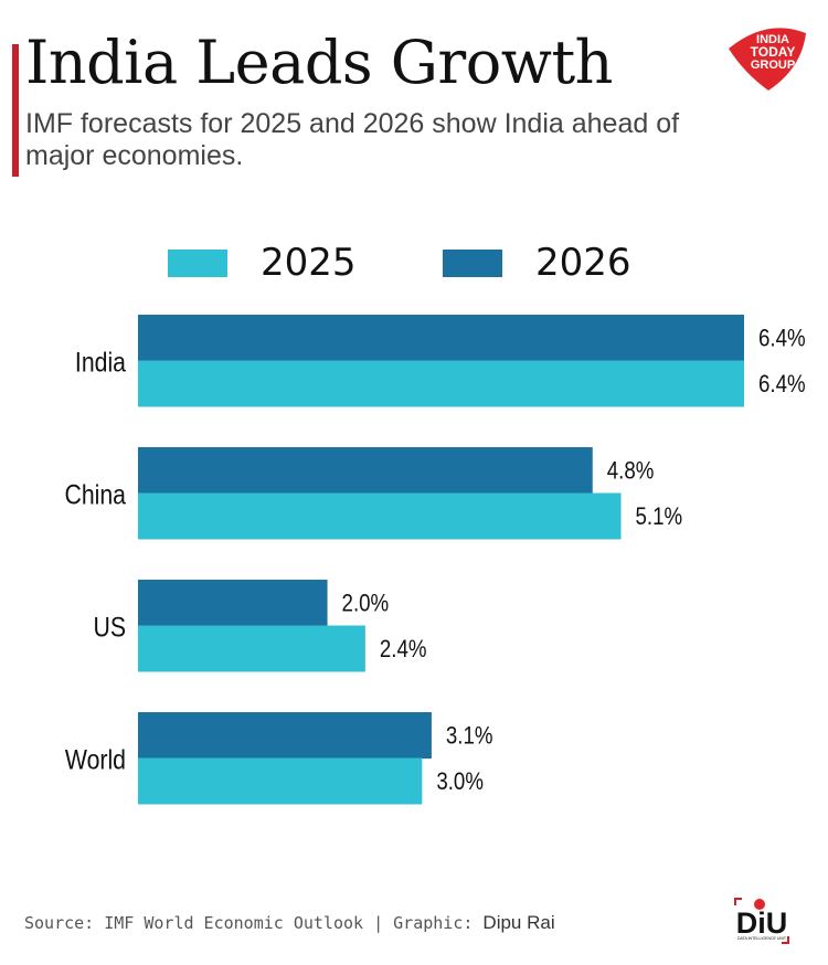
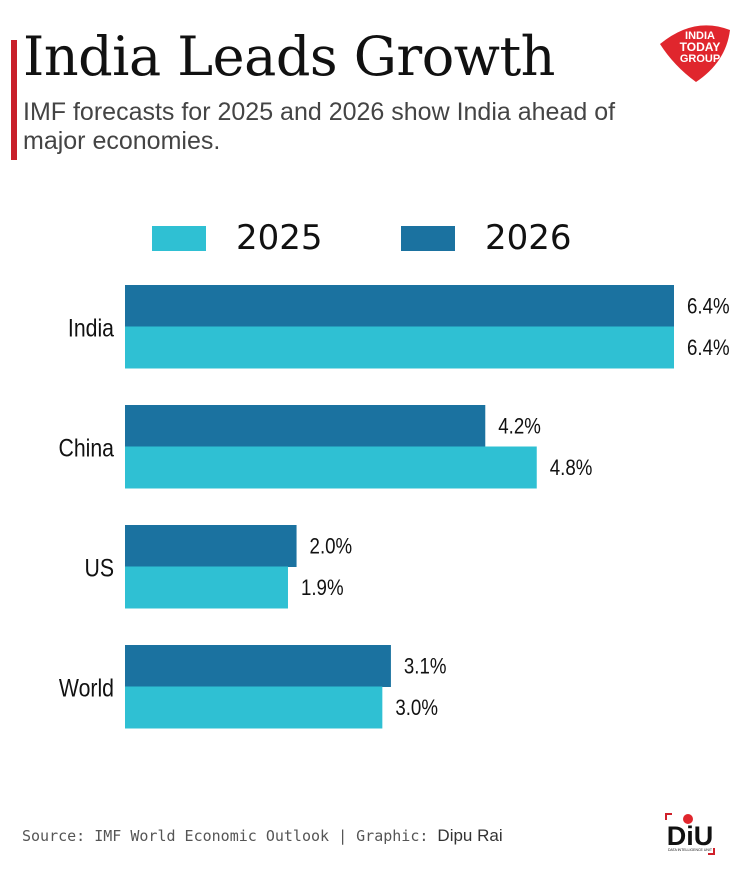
2026/China: 4.8% -> 4.2%
2025/China: 5.1% -> 4.8%
2025/US: 2.4% -> 1.9%
